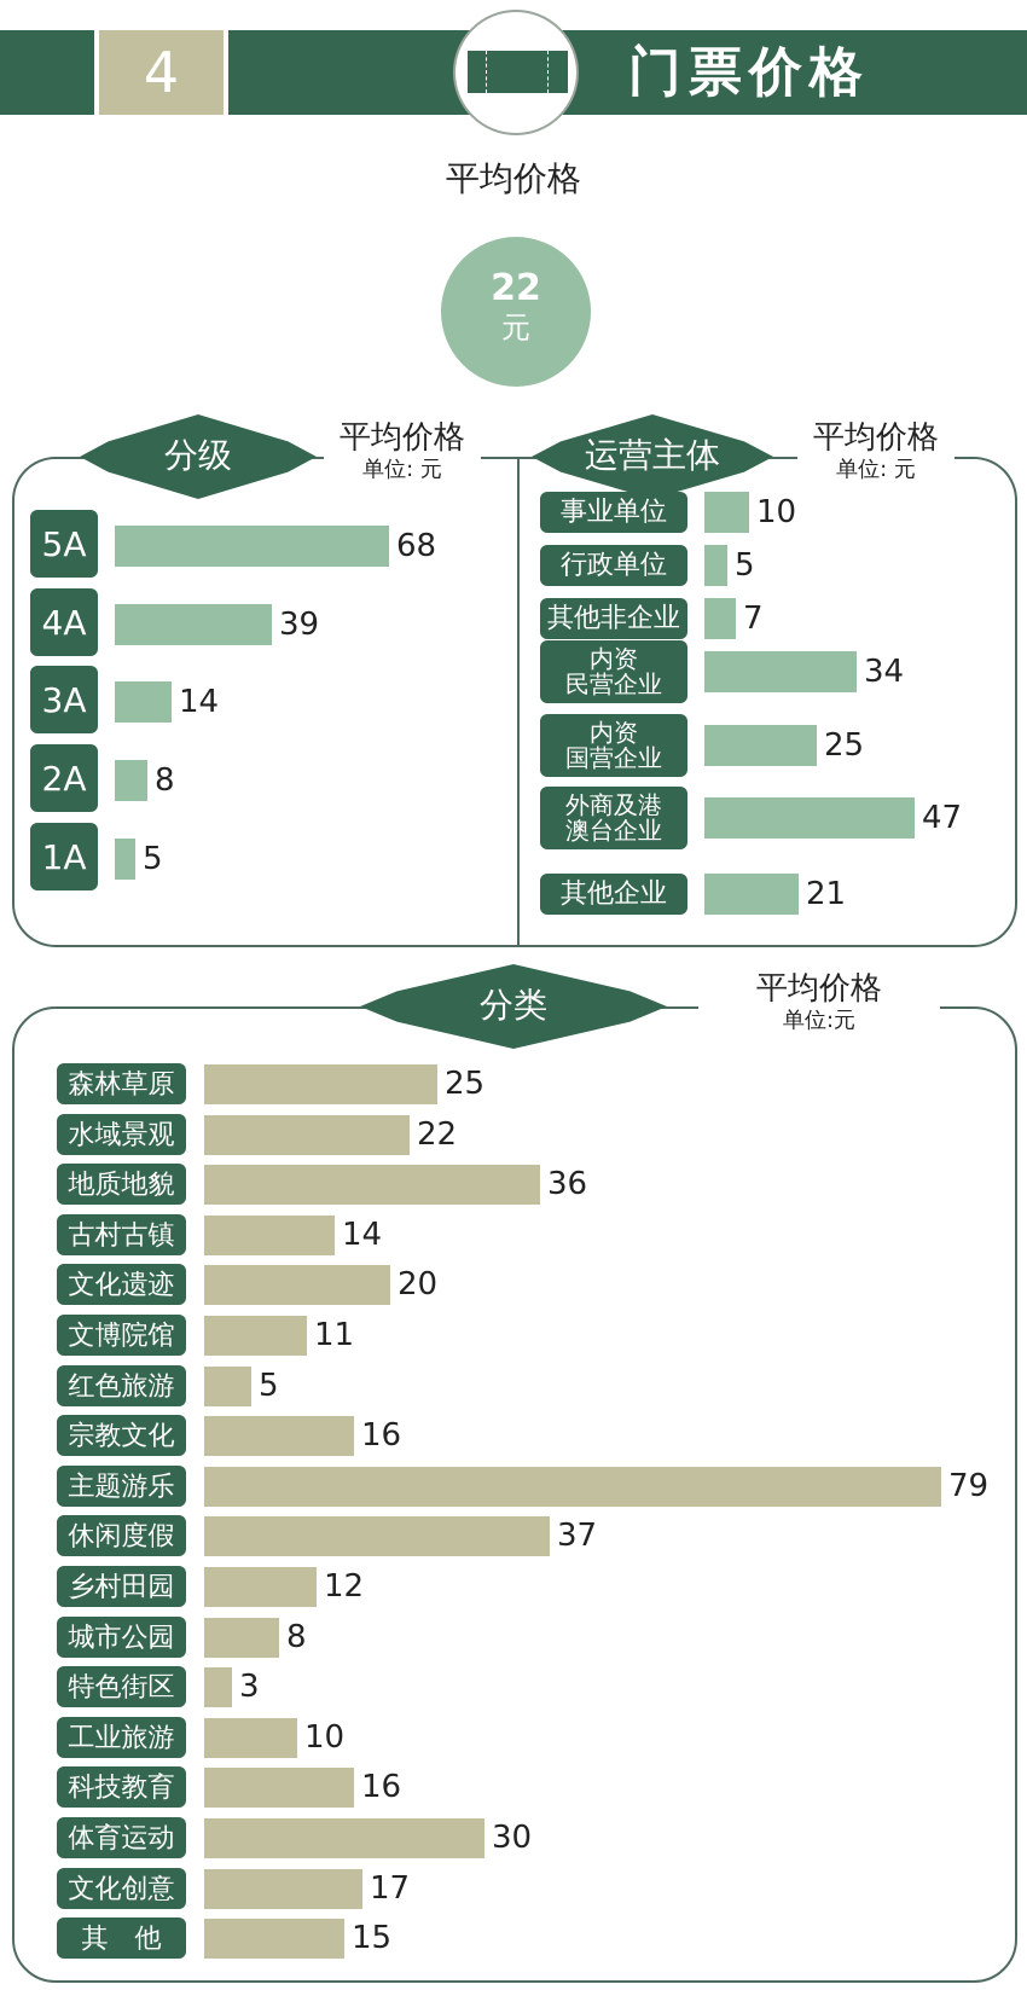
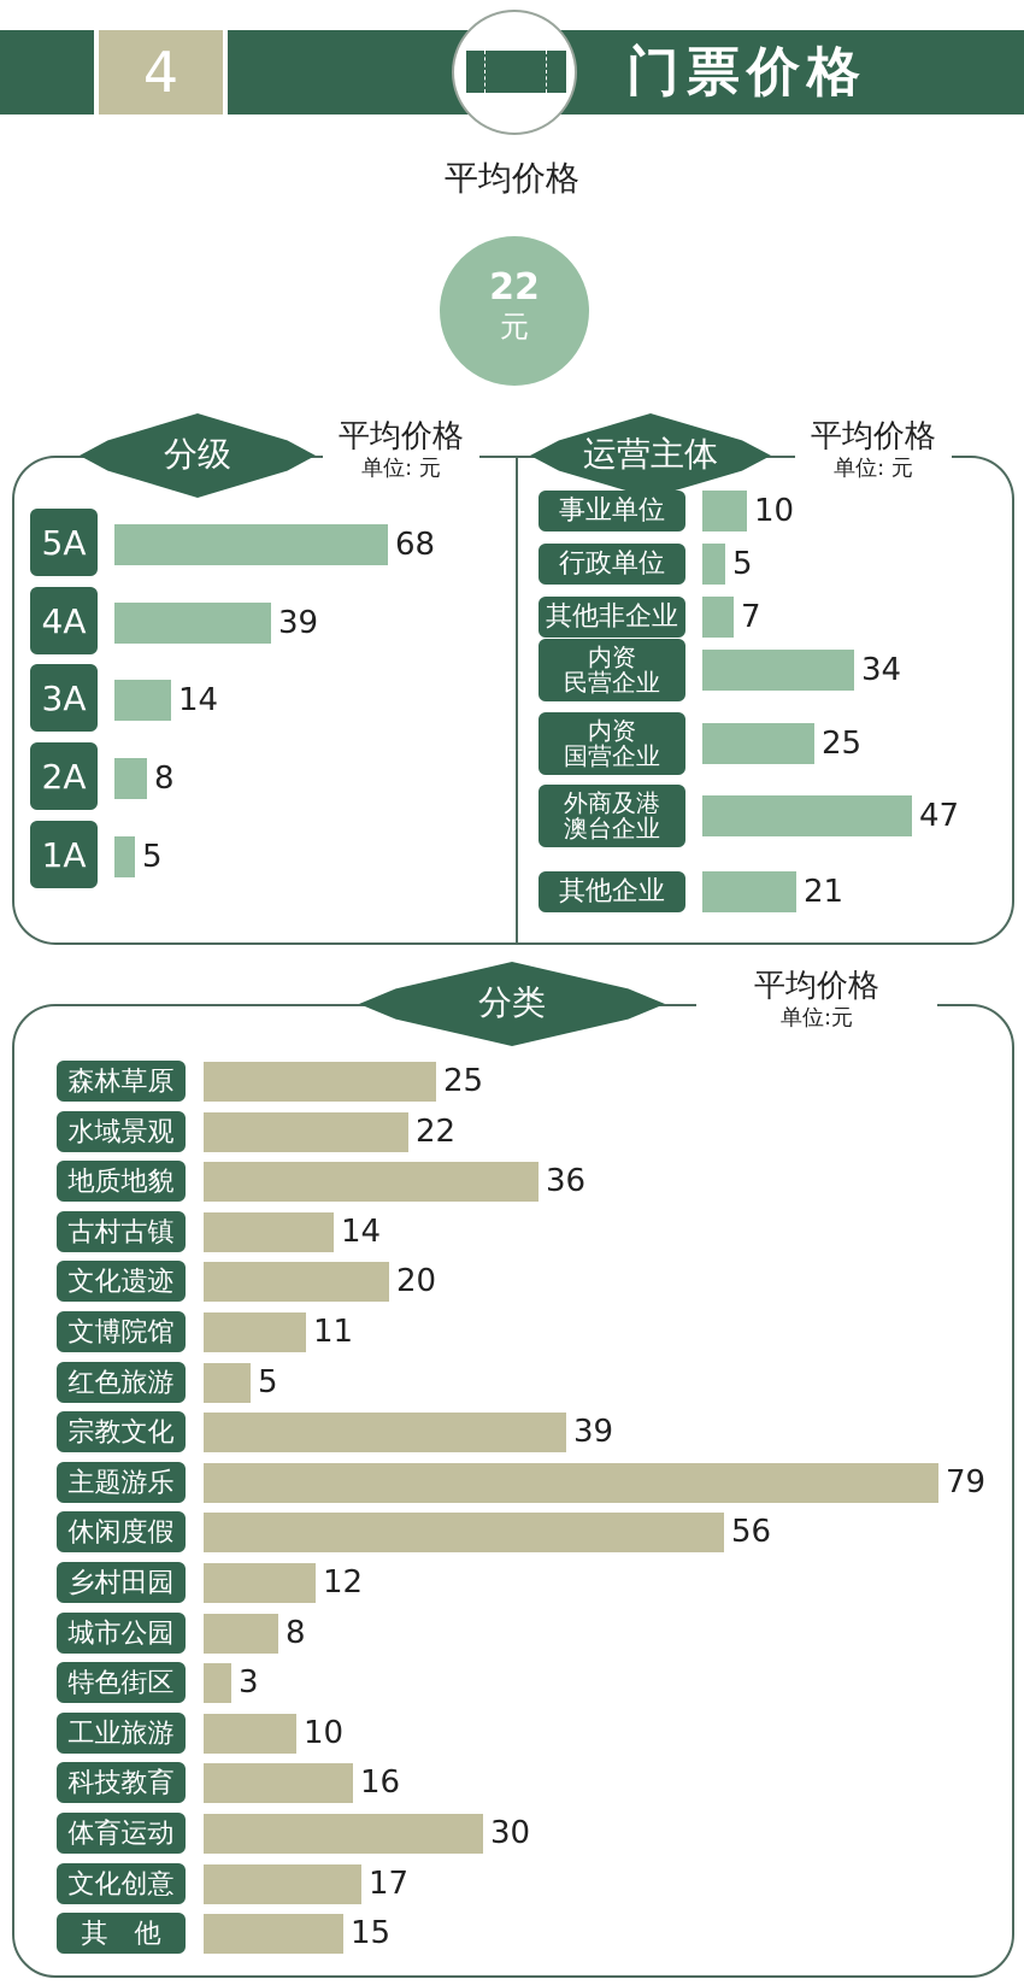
分类 平均价格/宗教文化: 16 -> 39
分类 平均价格/休闲度假: 37 -> 56
